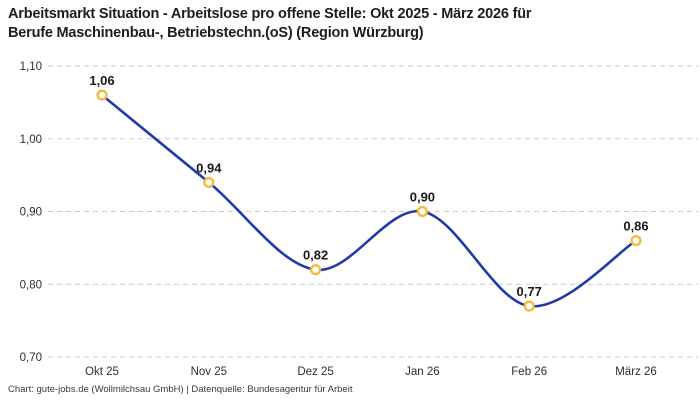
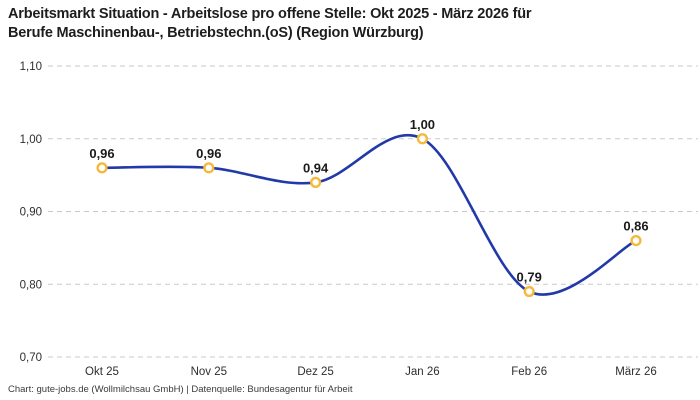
Okt 25: 1,06 -> 0,96
Nov 25: 0,94 -> 0,96
Dez 25: 0,82 -> 0,94
Jan 26: 0,90 -> 1,00
Feb 26: 0,77 -> 0,79
